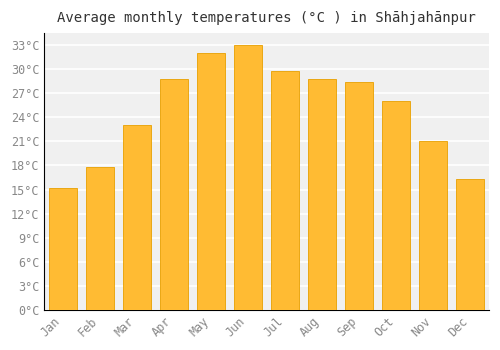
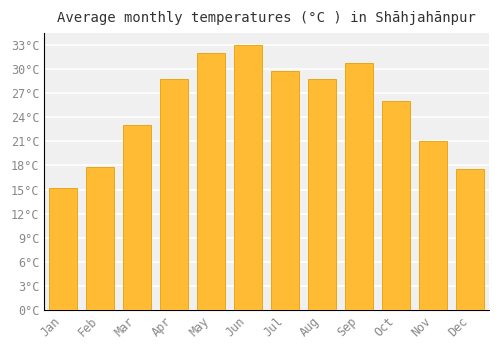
Sep: 28.4°C -> 30.8°C
Dec: 16.3°C -> 17.6°C
